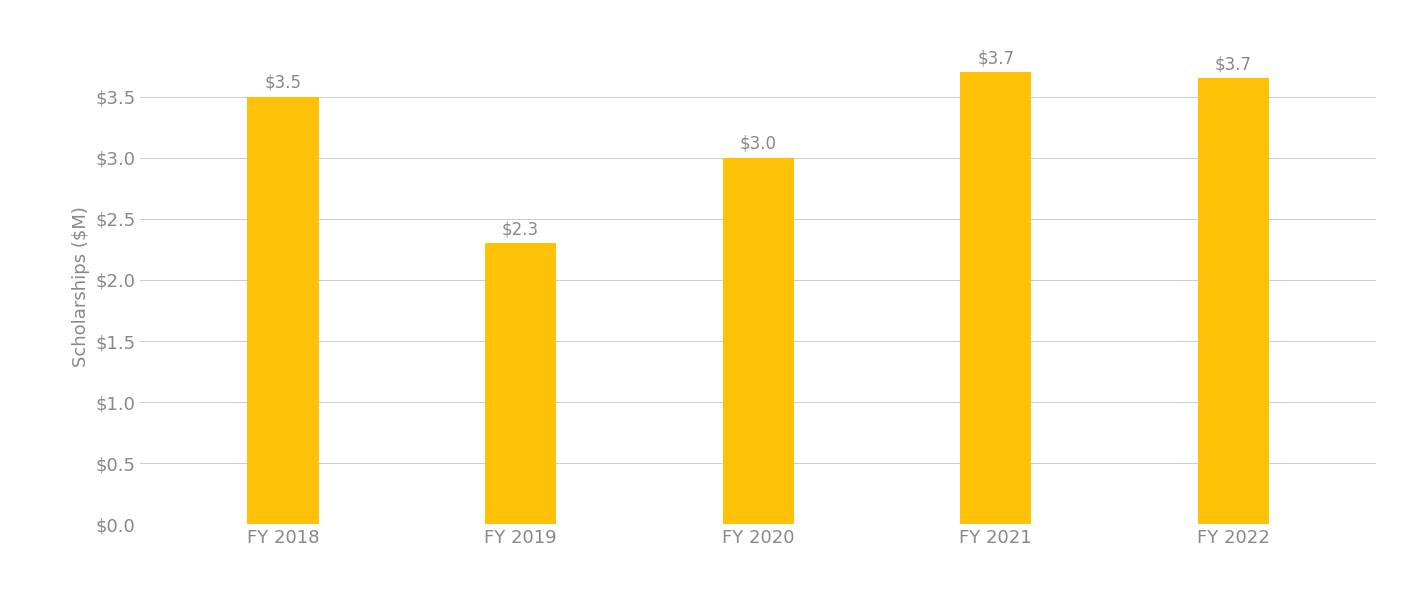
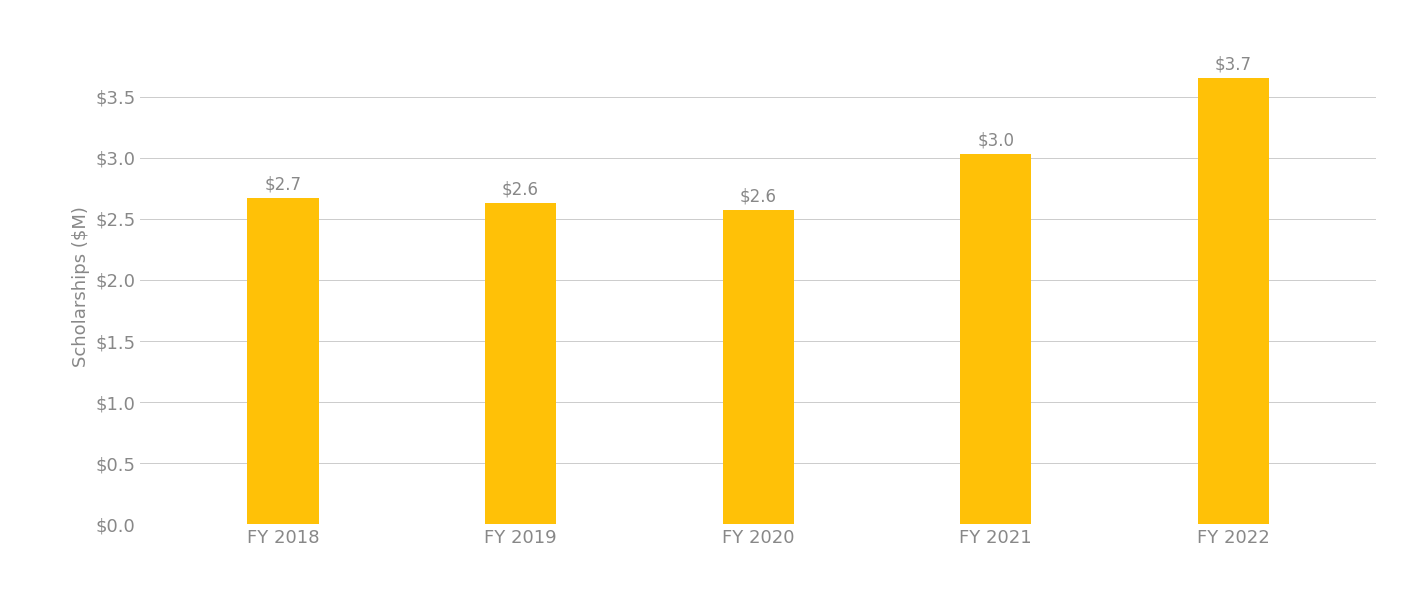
FY 2018: $3.5 -> $2.7
FY 2019: $2.3 -> $2.6
FY 2020: $3.0 -> $2.6
FY 2021: $3.7 -> $3.0
